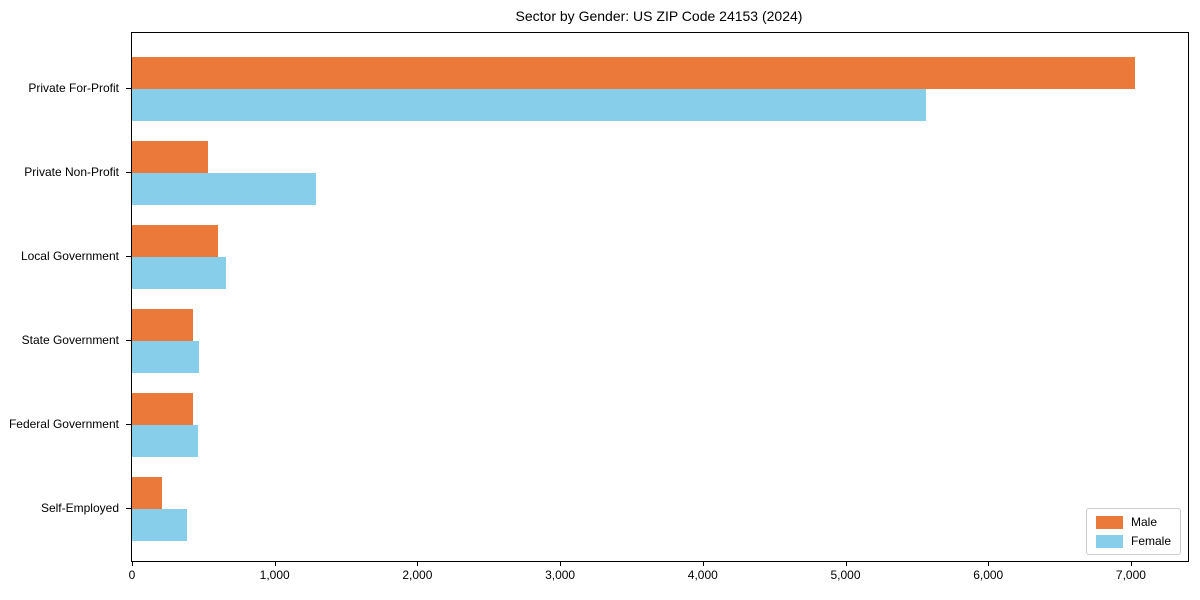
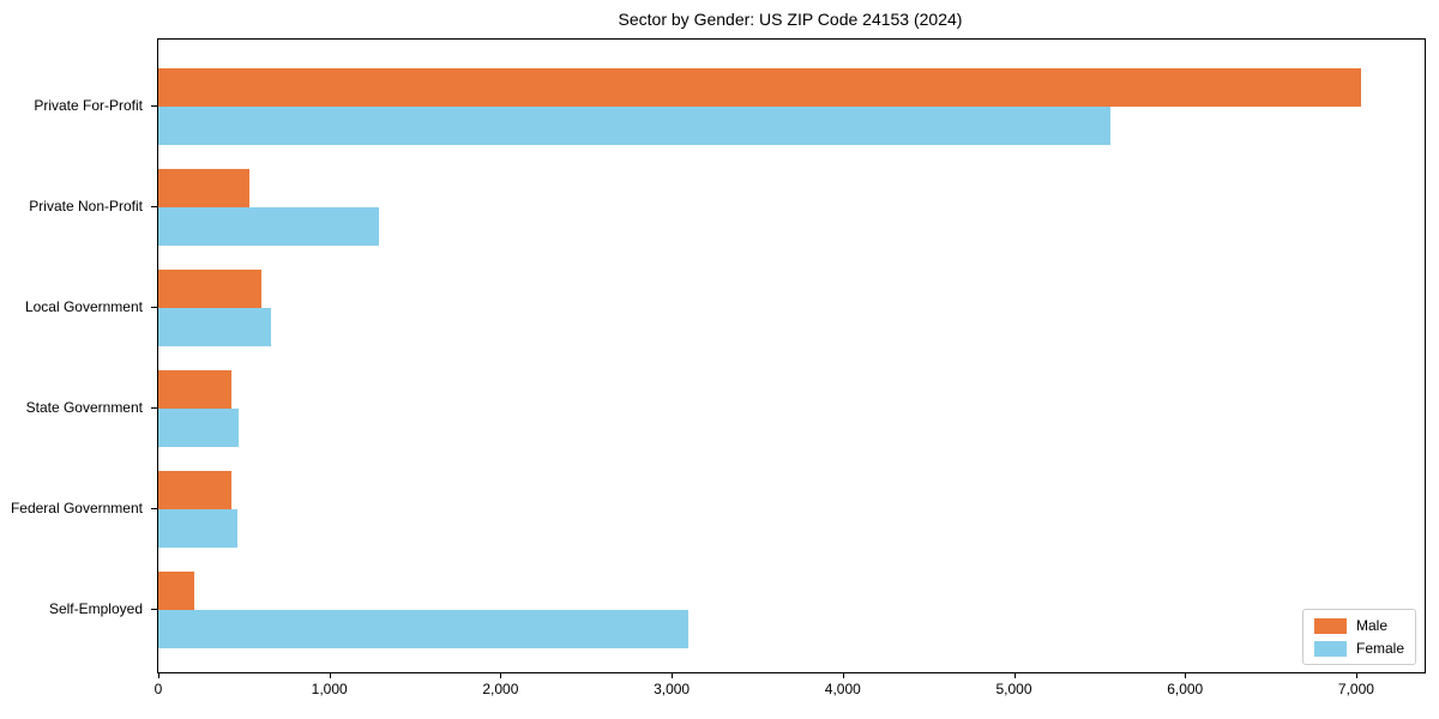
Female/Self-Employed: 380 -> 3100
